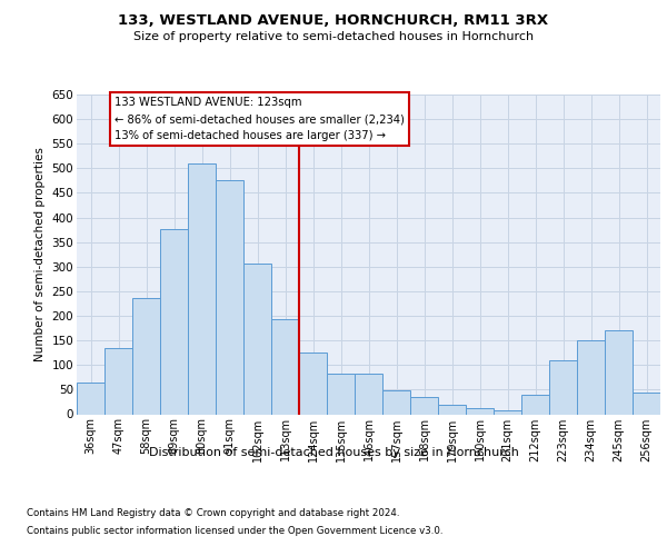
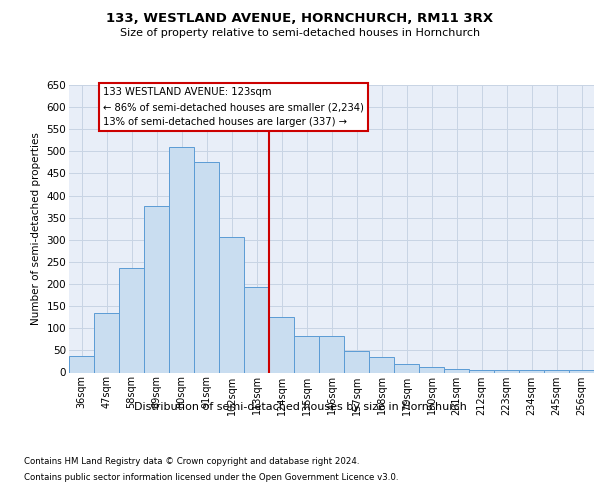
36sqm: 65 -> 37
212sqm: 40 -> 5
223sqm: 110 -> 5
234sqm: 150 -> 5
245sqm: 170 -> 5
256sqm: 45 -> 5
